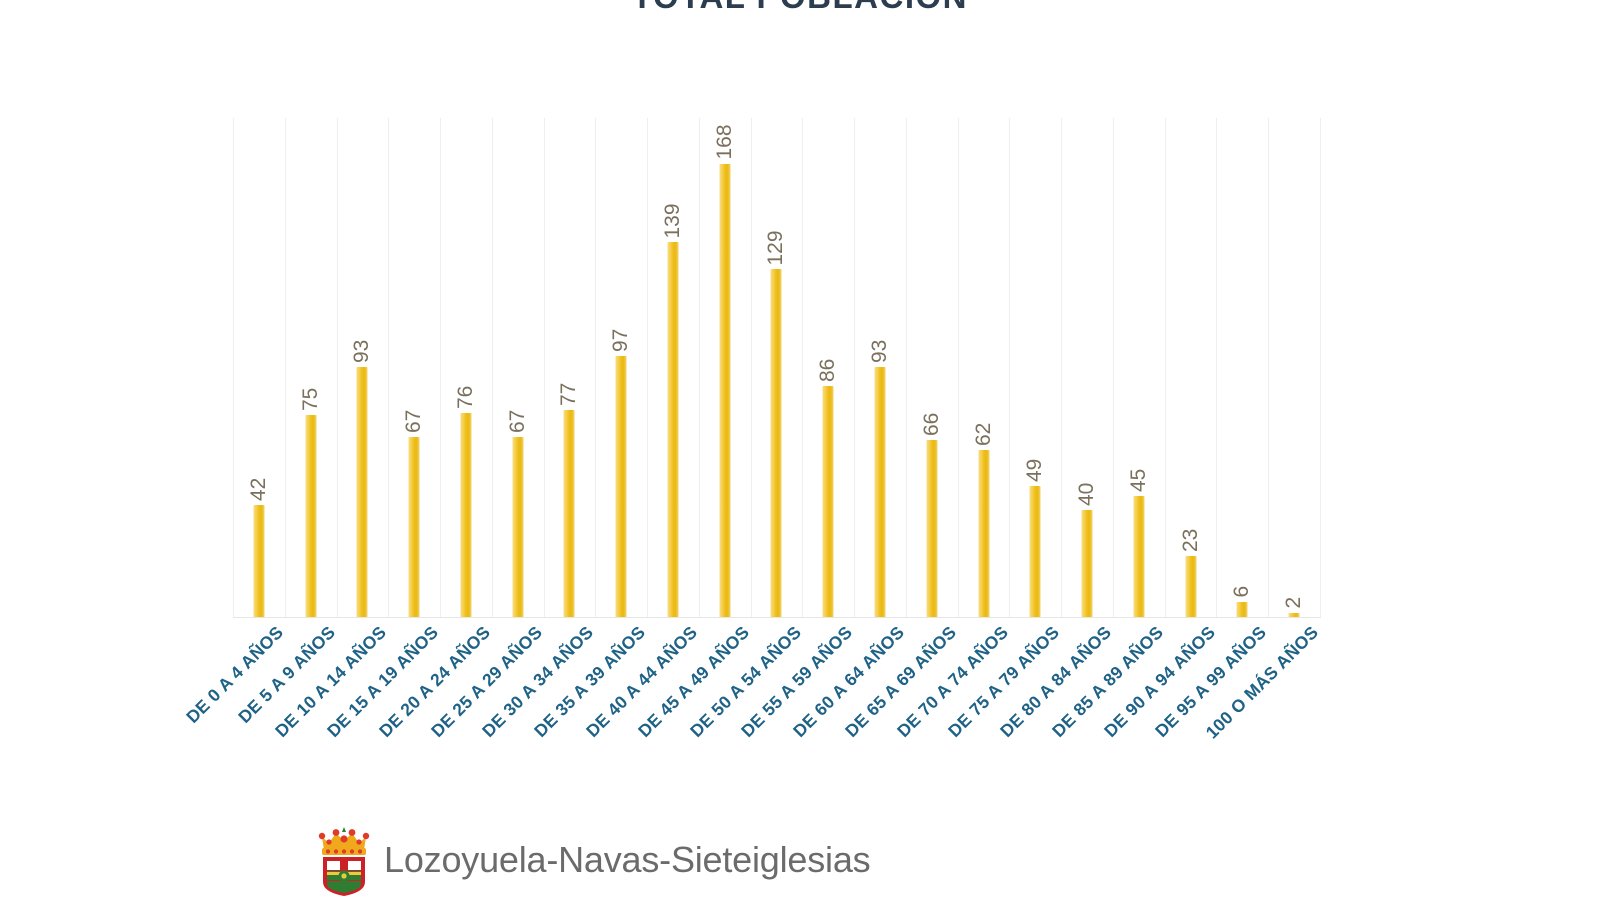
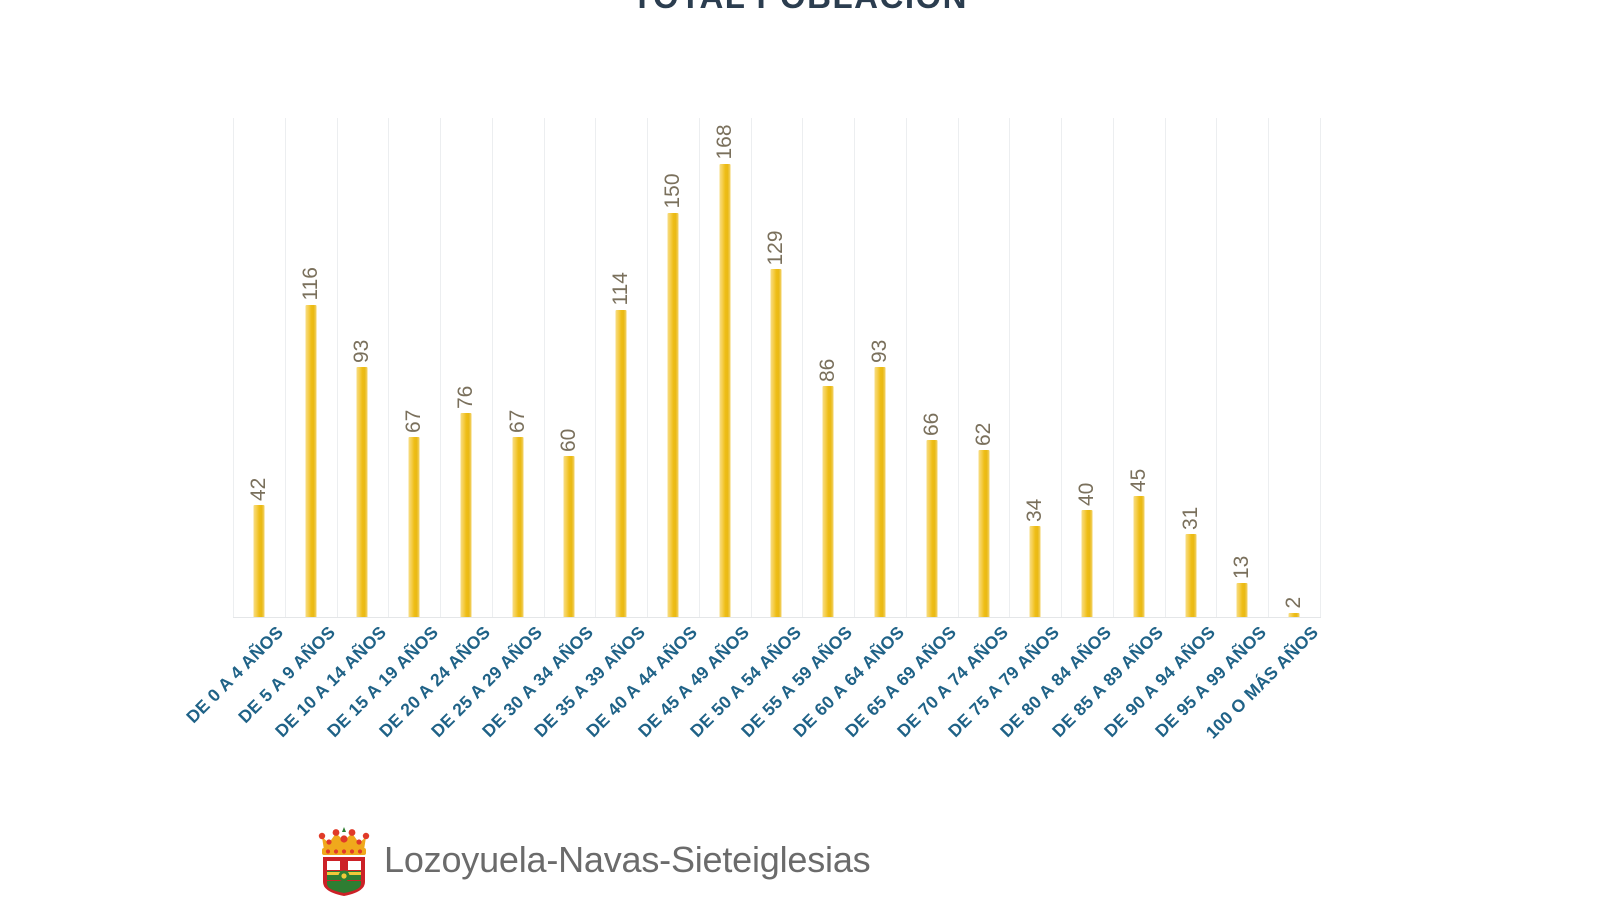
DE 5 A 9 AÑOS: 75 -> 116
DE 30 A 34 AÑOS: 77 -> 60
DE 35 A 39 AÑOS: 97 -> 114
DE 40 A 44 AÑOS: 139 -> 150
DE 75 A 79 AÑOS: 49 -> 34
DE 90 A 94 AÑOS: 23 -> 31
DE 95 A 99 AÑOS: 6 -> 13
